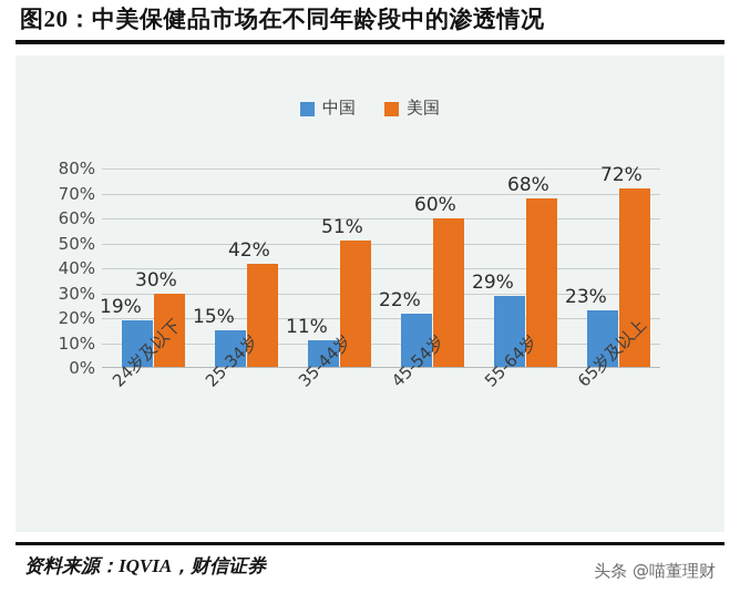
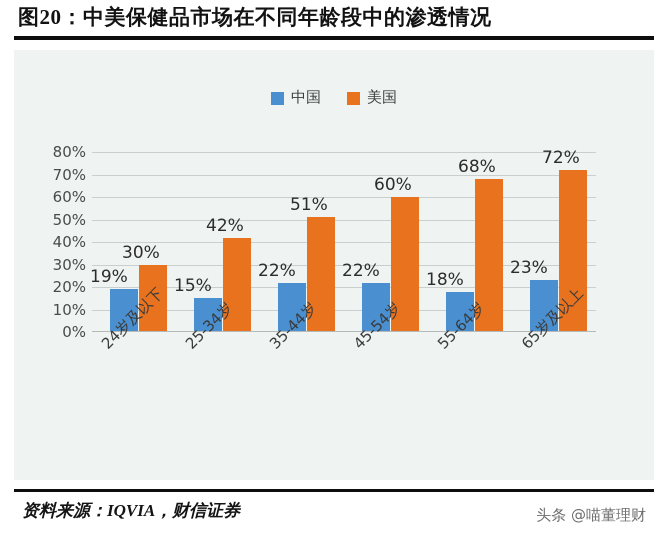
中国/35-44岁: 11% -> 22%
中国/55-64岁: 29% -> 18%
